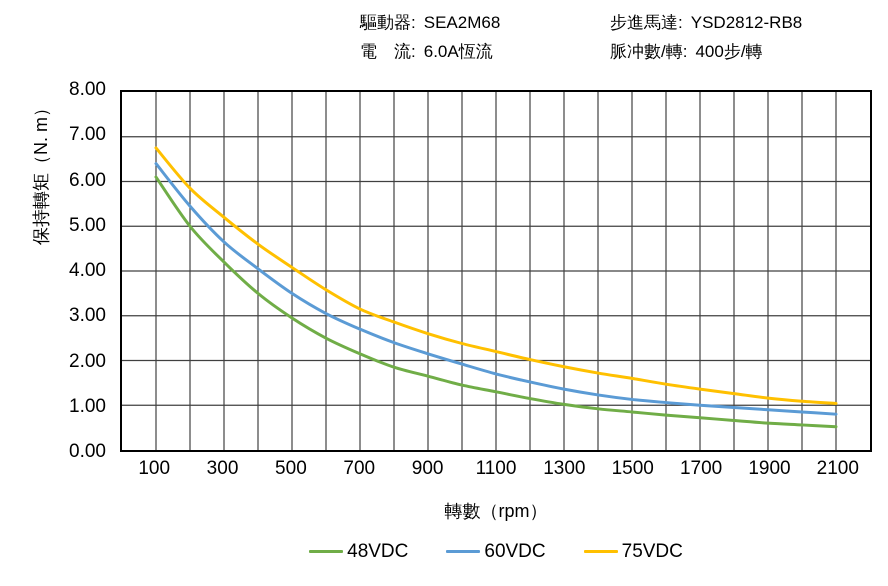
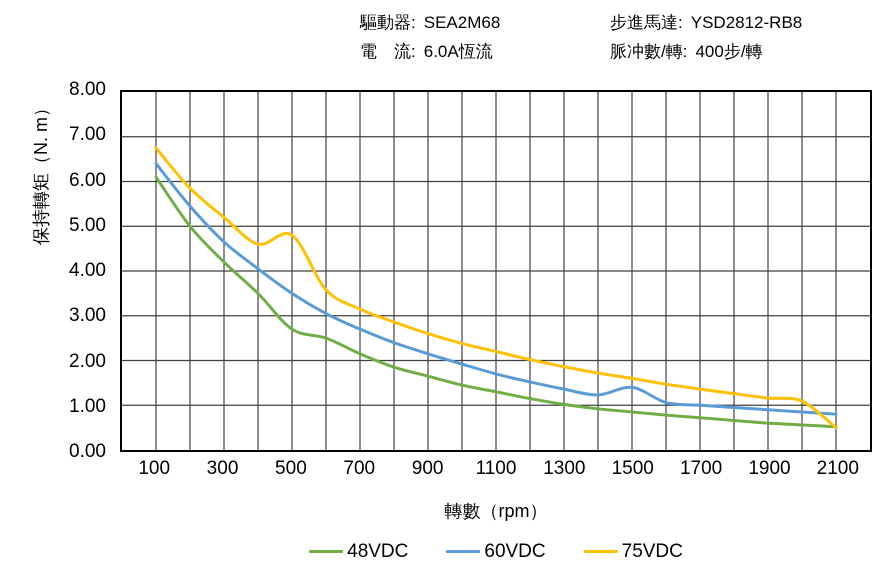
48VDC/500: 3.0 -> 2.7
75VDC/500: 4.1 -> 4.8
60VDC/1500: 1.1 -> 1.4
75VDC/2100: 1.0 -> 0.5
